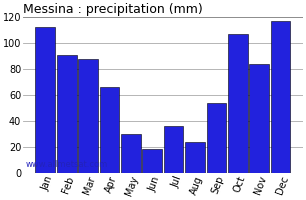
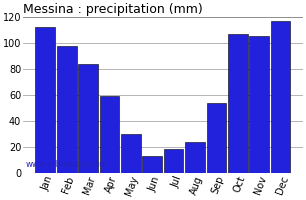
Feb: 91 -> 98
Mar: 88 -> 84
Apr: 66 -> 59
Jun: 19 -> 13
Jul: 36 -> 19
Nov: 84 -> 105
